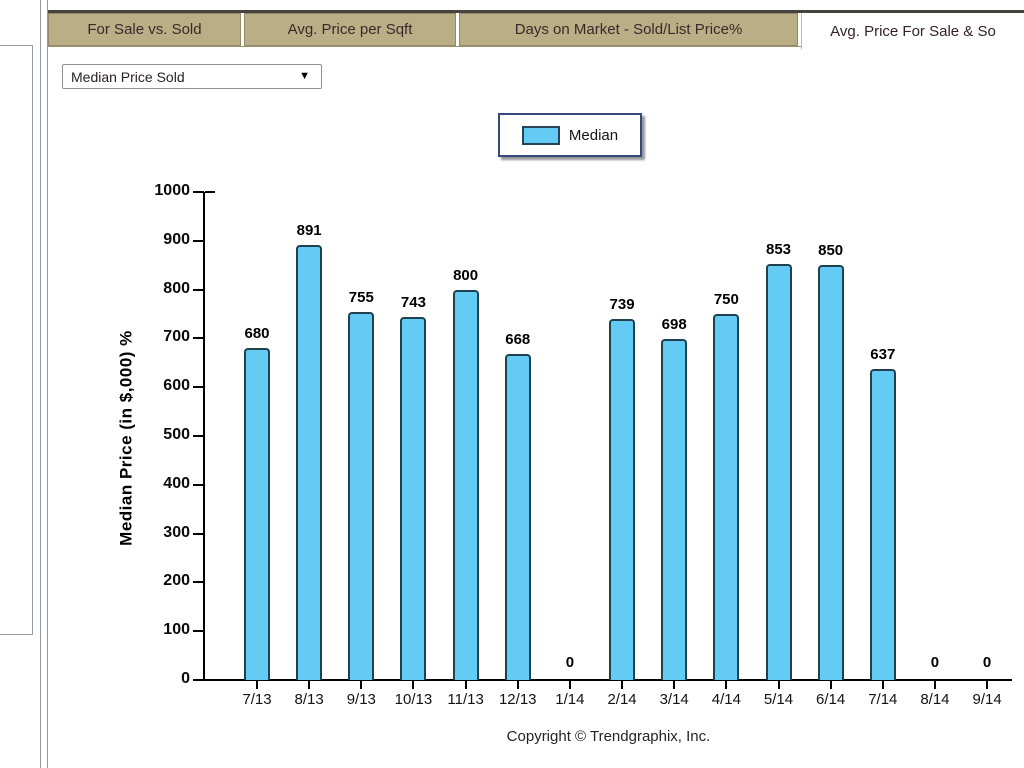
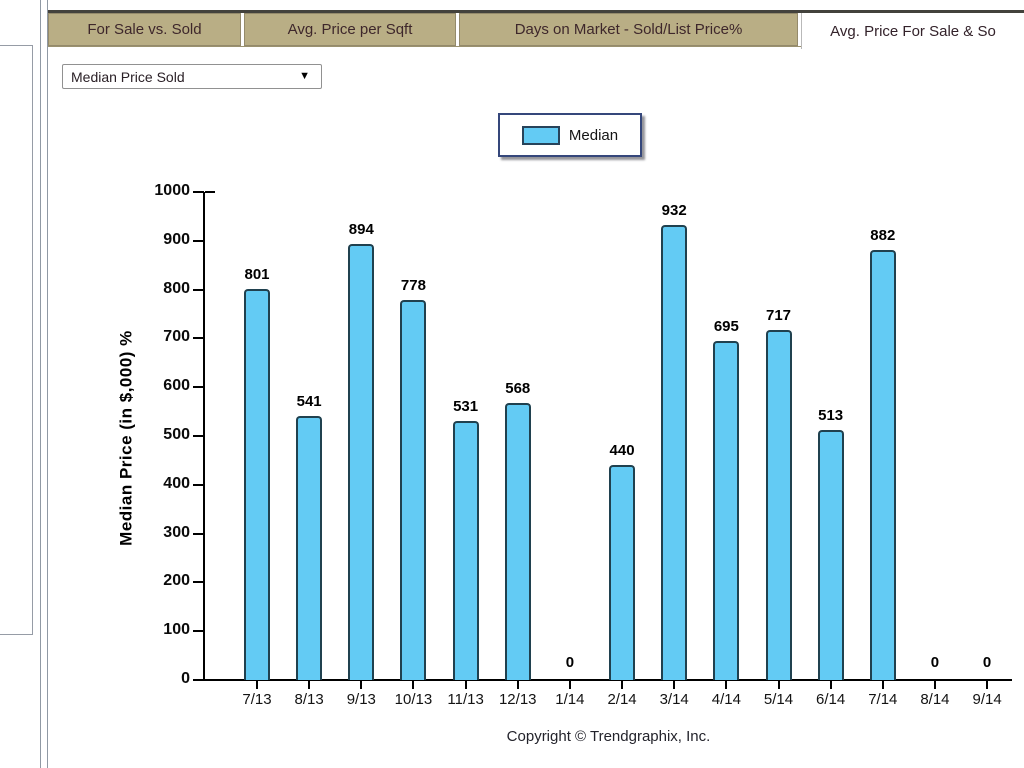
7/13: 680 -> 801
8/13: 891 -> 541
9/13: 755 -> 894
10/13: 743 -> 778
11/13: 800 -> 531
12/13: 668 -> 568
2/14: 739 -> 440
3/14: 698 -> 932
4/14: 750 -> 695
5/14: 853 -> 717
6/14: 850 -> 513
7/14: 637 -> 882
